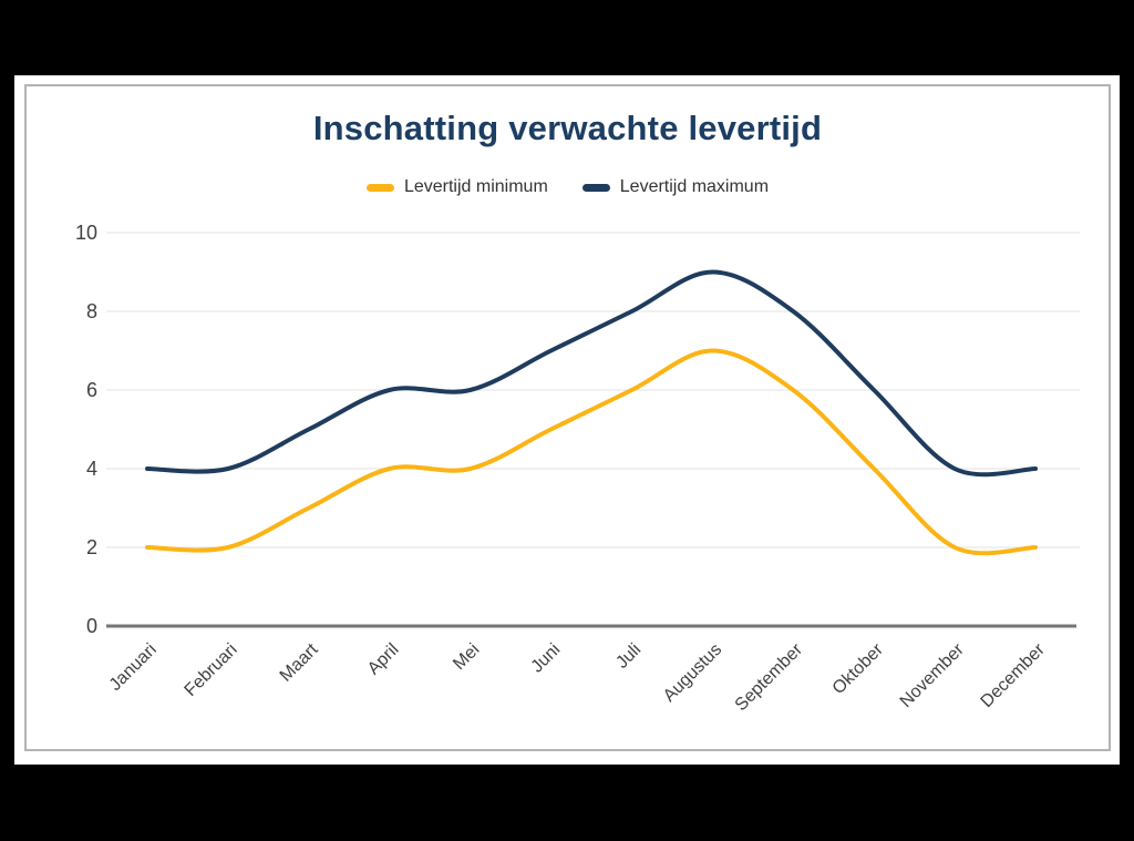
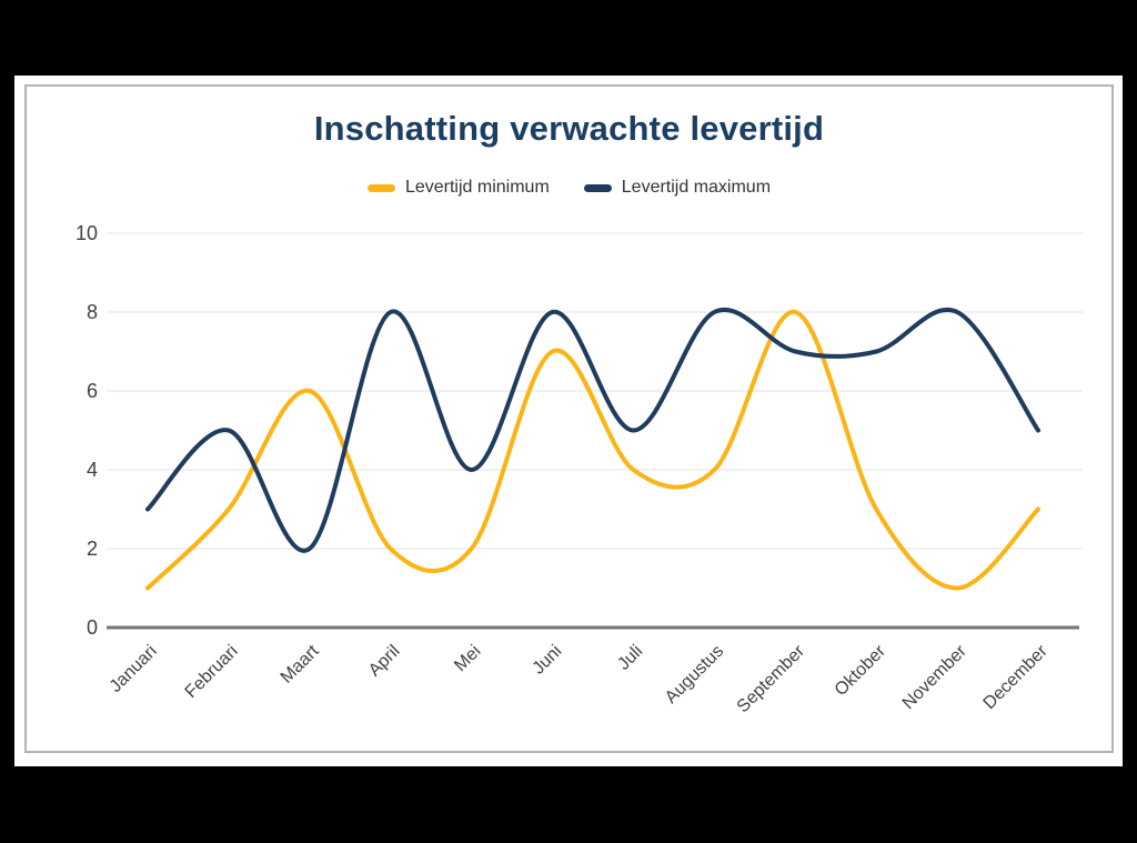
Levertijd minimum/Januari: 2 -> 1
Levertijd maximum/Januari: 4 -> 3
Levertijd minimum/Februari: 2 -> 3
Levertijd maximum/Februari: 4 -> 5
Levertijd minimum/Maart: 3 -> 6
Levertijd maximum/Maart: 5 -> 2
Levertijd minimum/April: 4 -> 2
Levertijd maximum/April: 6 -> 8
Levertijd minimum/Mei: 4 -> 2
Levertijd maximum/Mei: 6 -> 4
Levertijd minimum/Juni: 5 -> 7
Levertijd maximum/Juni: 7 -> 8
Levertijd minimum/Juli: 6 -> 4
Levertijd maximum/Juli: 8 -> 5
Levertijd minimum/Augustus: 7 -> 4
Levertijd maximum/Augustus: 9 -> 8
Levertijd minimum/September: 6 -> 8
Levertijd maximum/September: 8 -> 7
Levertijd minimum/Oktober: 4 -> 3
Levertijd maximum/Oktober: 6 -> 7
Levertijd minimum/November: 2 -> 1
Levertijd maximum/November: 4 -> 8
Levertijd minimum/December: 2 -> 3
Levertijd maximum/December: 4 -> 5
